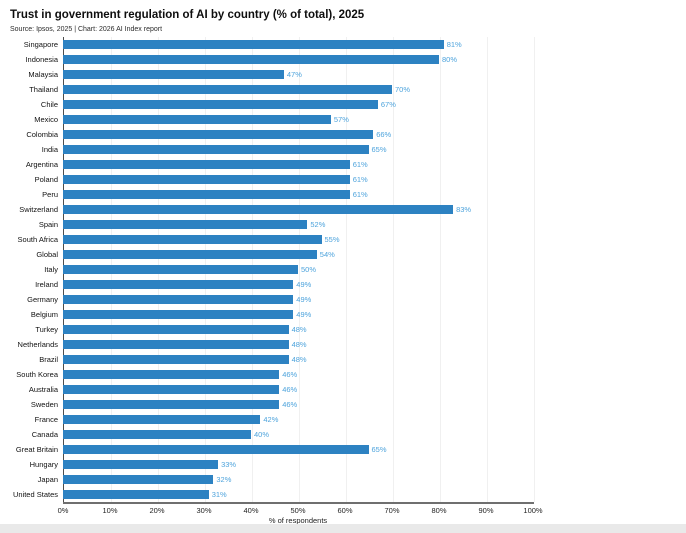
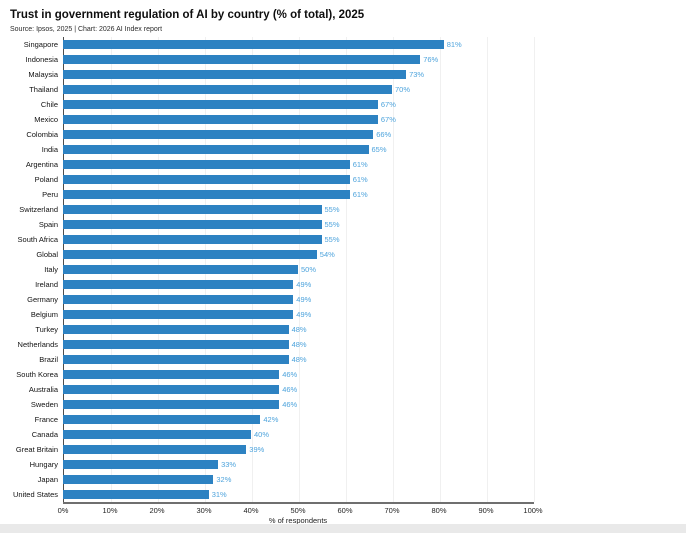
Indonesia: 80% -> 76%
Malaysia: 47% -> 73%
Mexico: 57% -> 67%
Switzerland: 83% -> 55%
Spain: 52% -> 55%
Great Britain: 65% -> 39%
